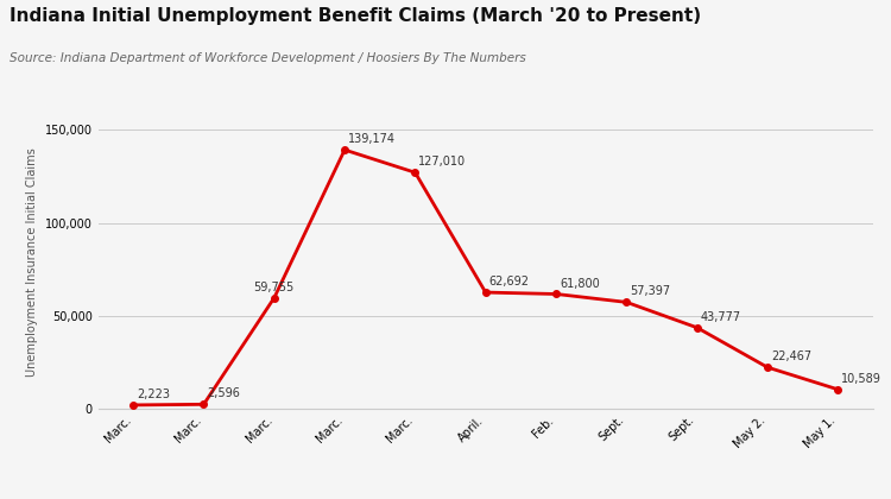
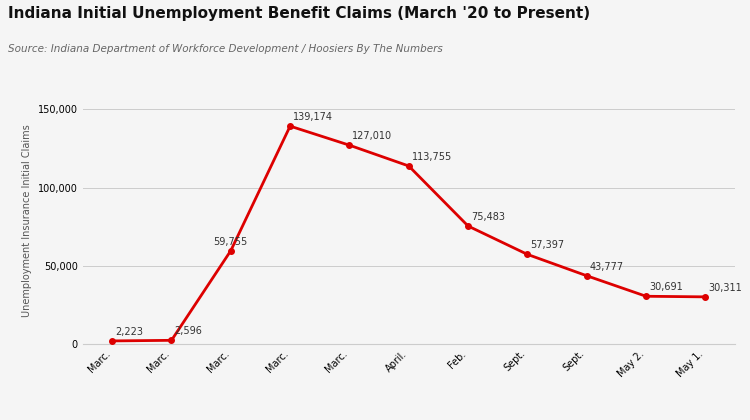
April.: 62,692 -> 113,755
Feb.: 61,800 -> 75,483
May 2.: 22,467 -> 30,691
May 1.: 10,589 -> 30,311
